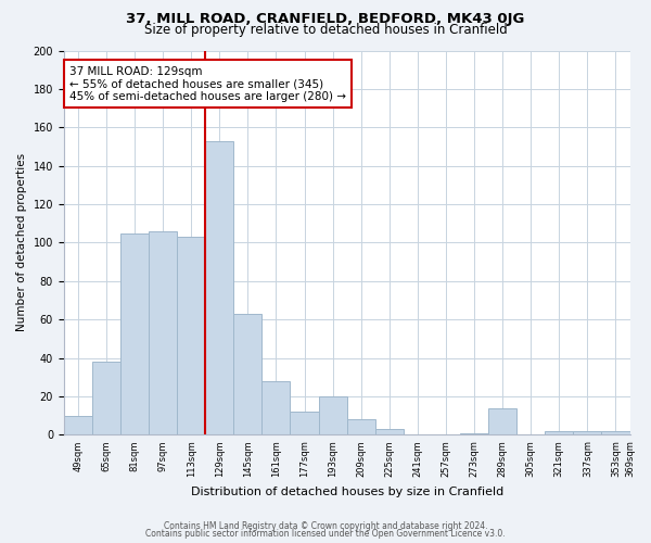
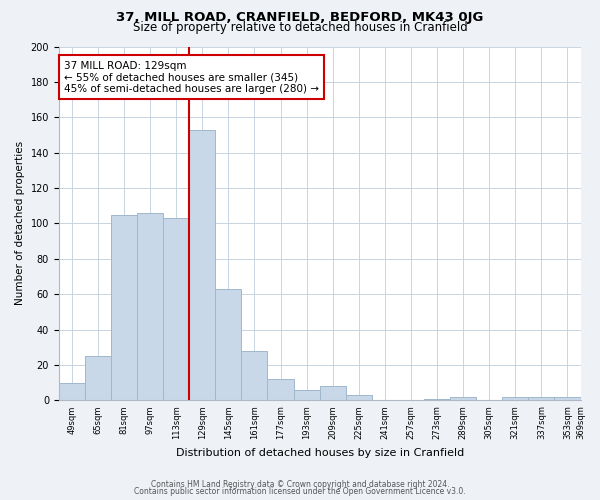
65sqm: 38 -> 25
193sqm: 20 -> 6
289sqm: 14 -> 2
